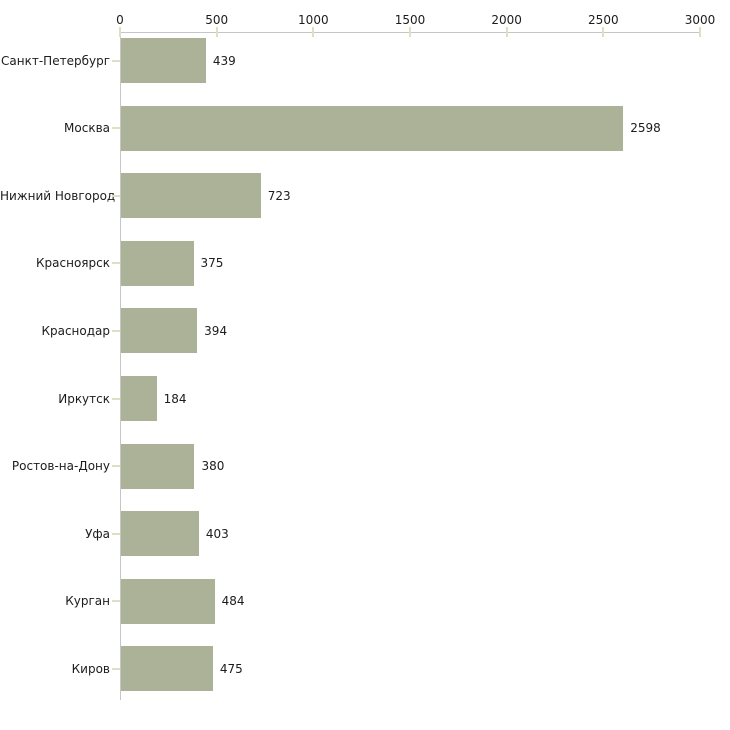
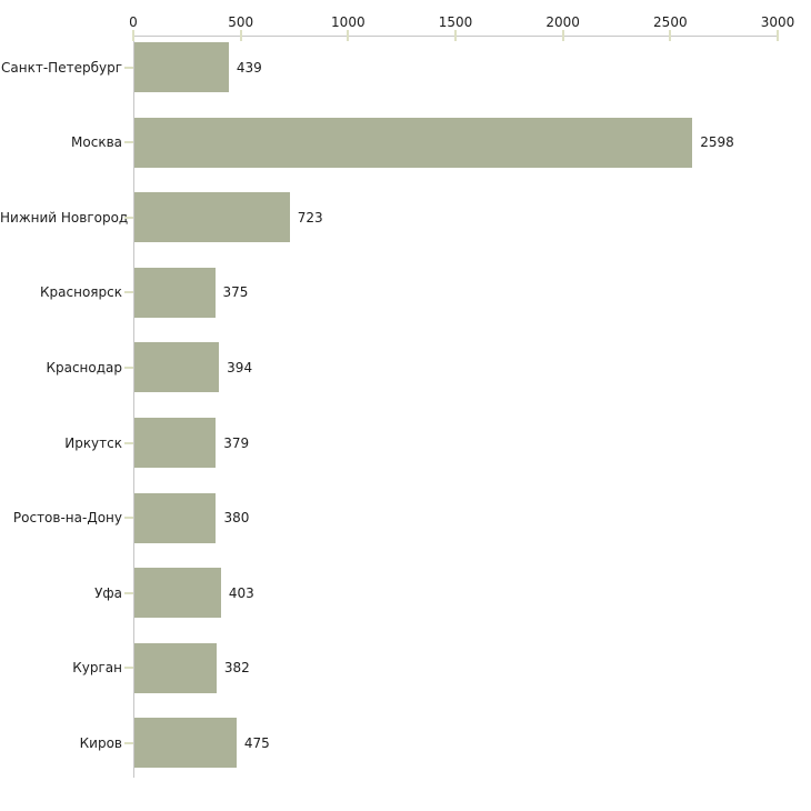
Иркутск: 184 -> 379
Курган: 484 -> 382
